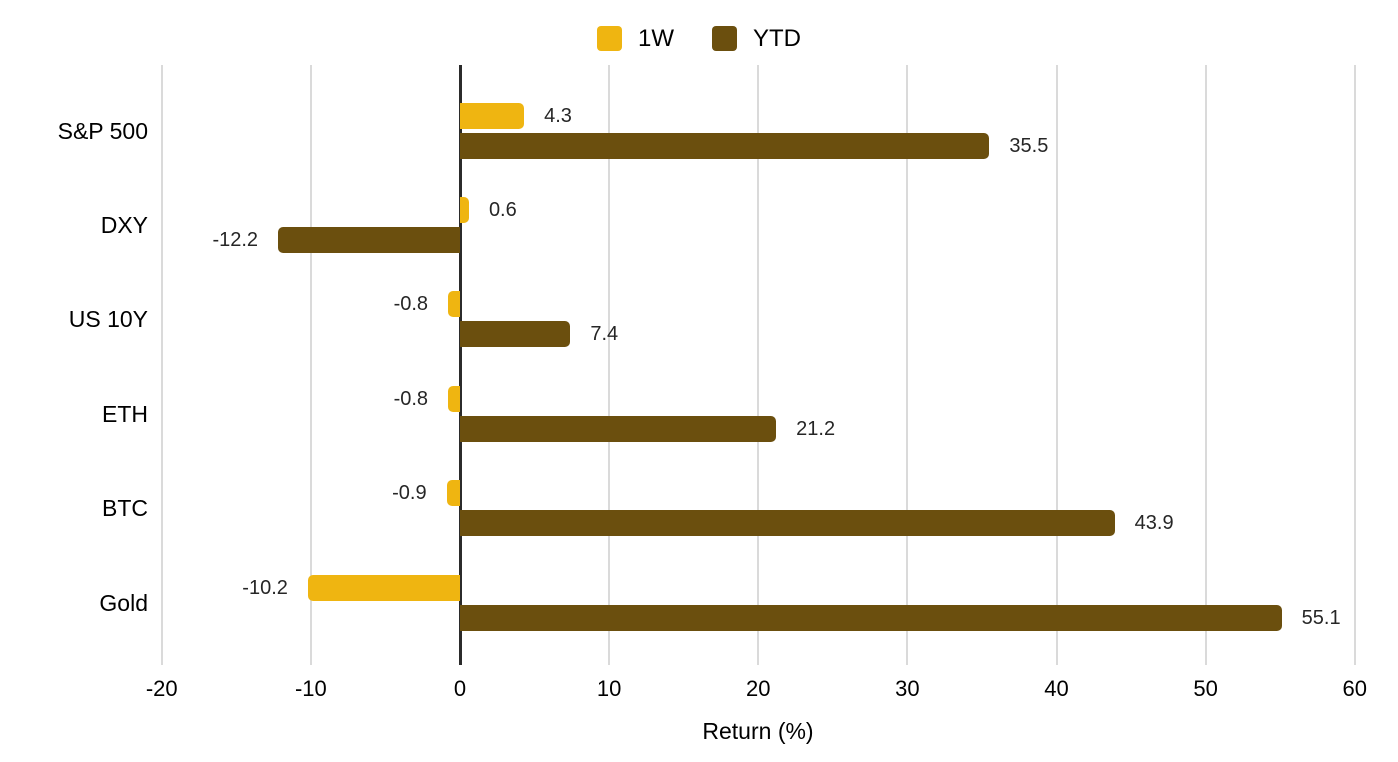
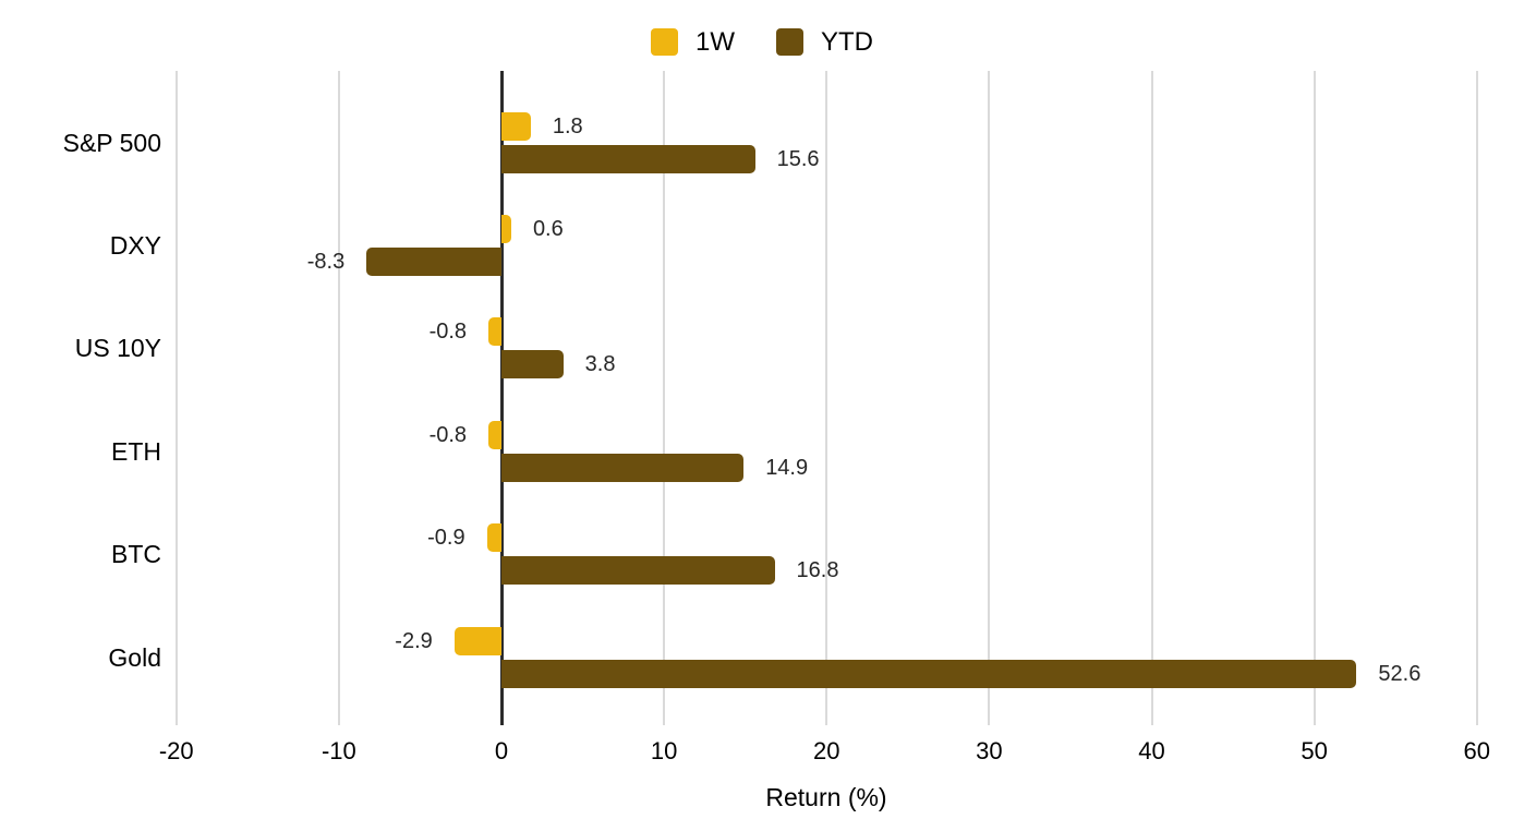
1W/S&P 500: 4.3 -> 1.8
YTD/S&P 500: 35.5 -> 15.6
YTD/DXY: -12.2 -> -8.3
YTD/US 10Y: 7.4 -> 3.8
YTD/ETH: 21.2 -> 14.9
YTD/BTC: 43.9 -> 16.8
1W/Gold: -10.2 -> -2.9
YTD/Gold: 55.1 -> 52.6
